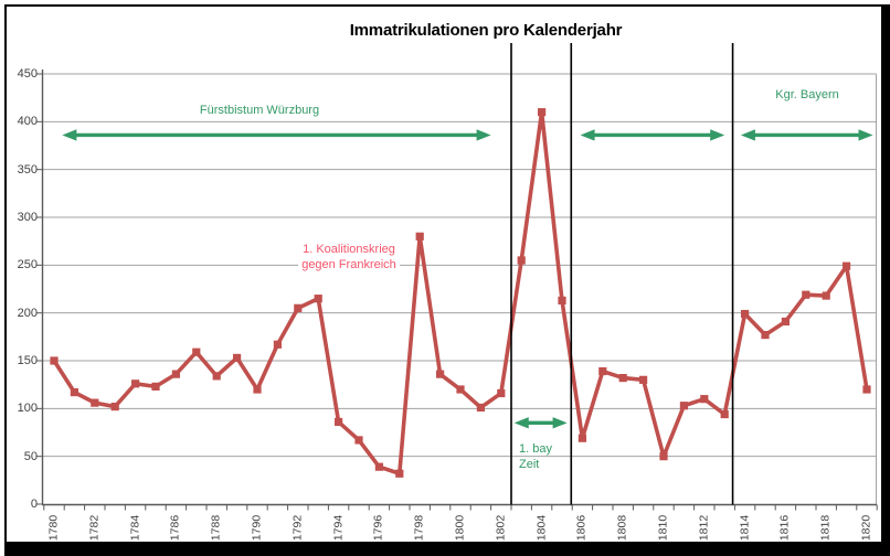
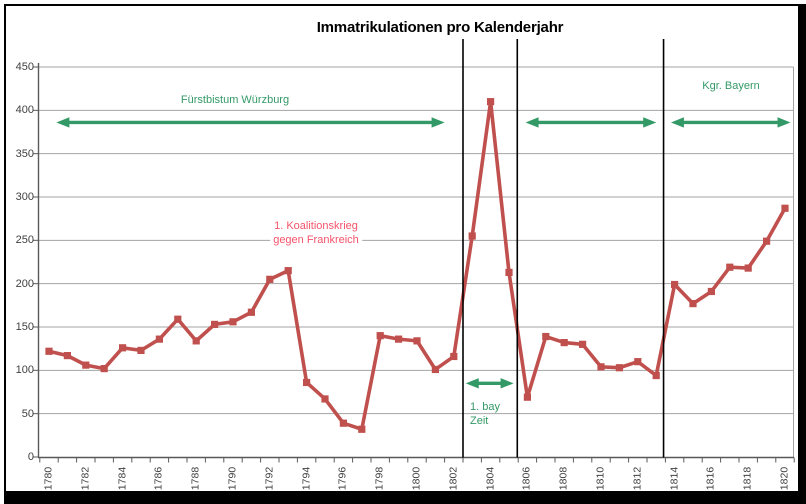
1780: 150 -> 120
1790: 120 -> 160
1798: 280 -> 140
1800: 120 -> 130
1810: 50 -> 100
1820: 120 -> 290
